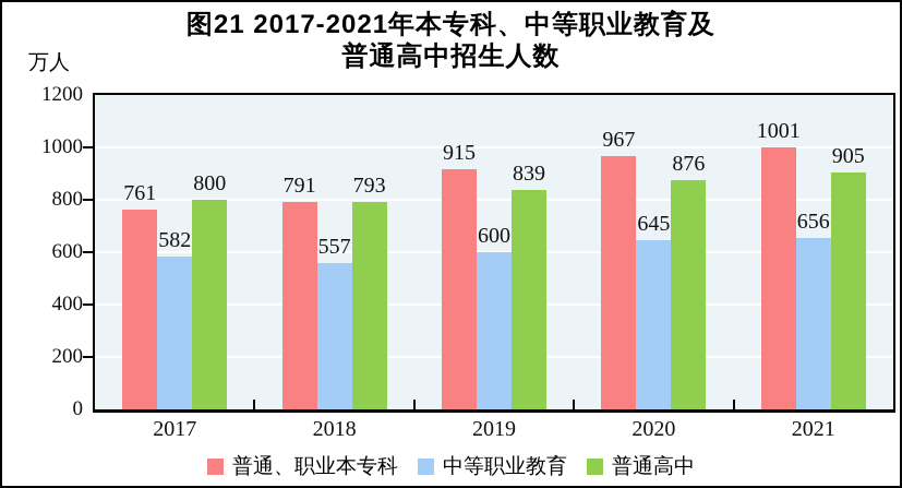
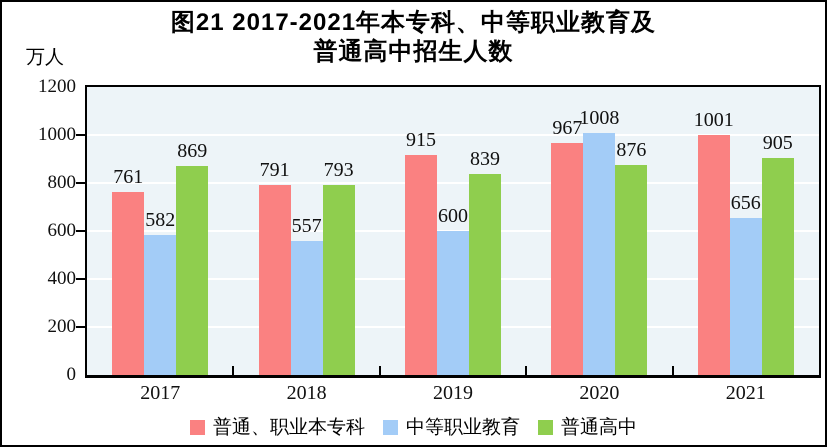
普通高中/2017: 800 -> 869
中等职业教育/2020: 645 -> 1008
